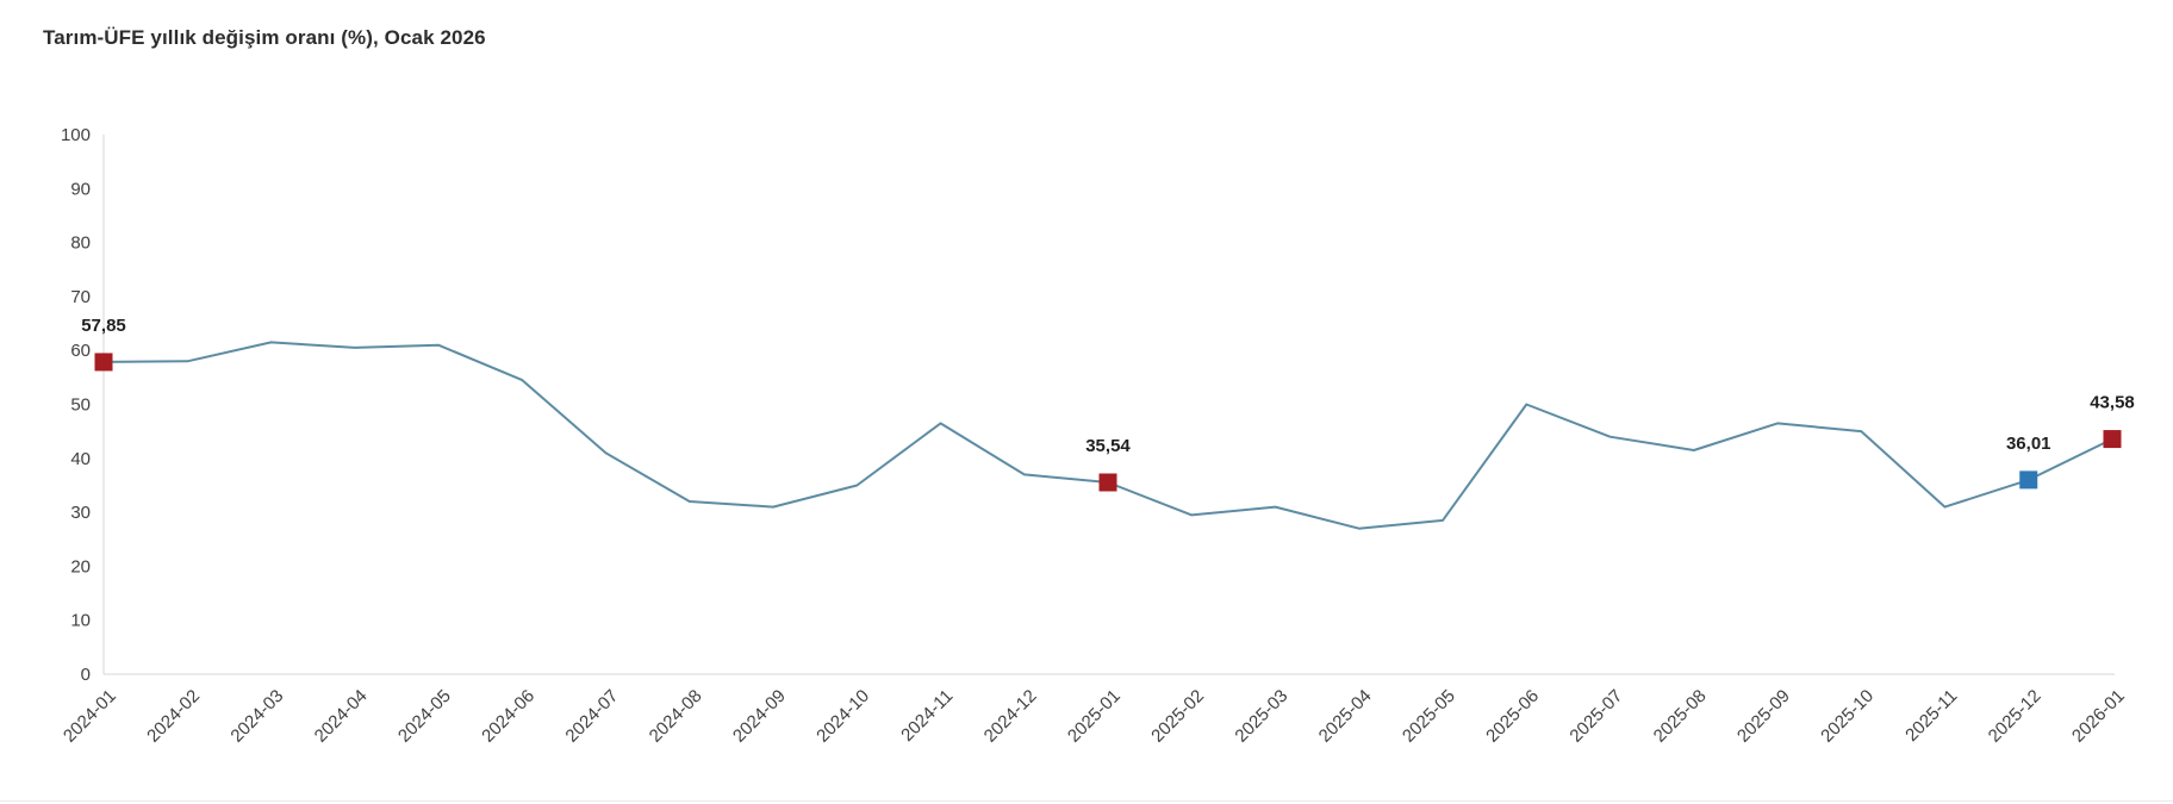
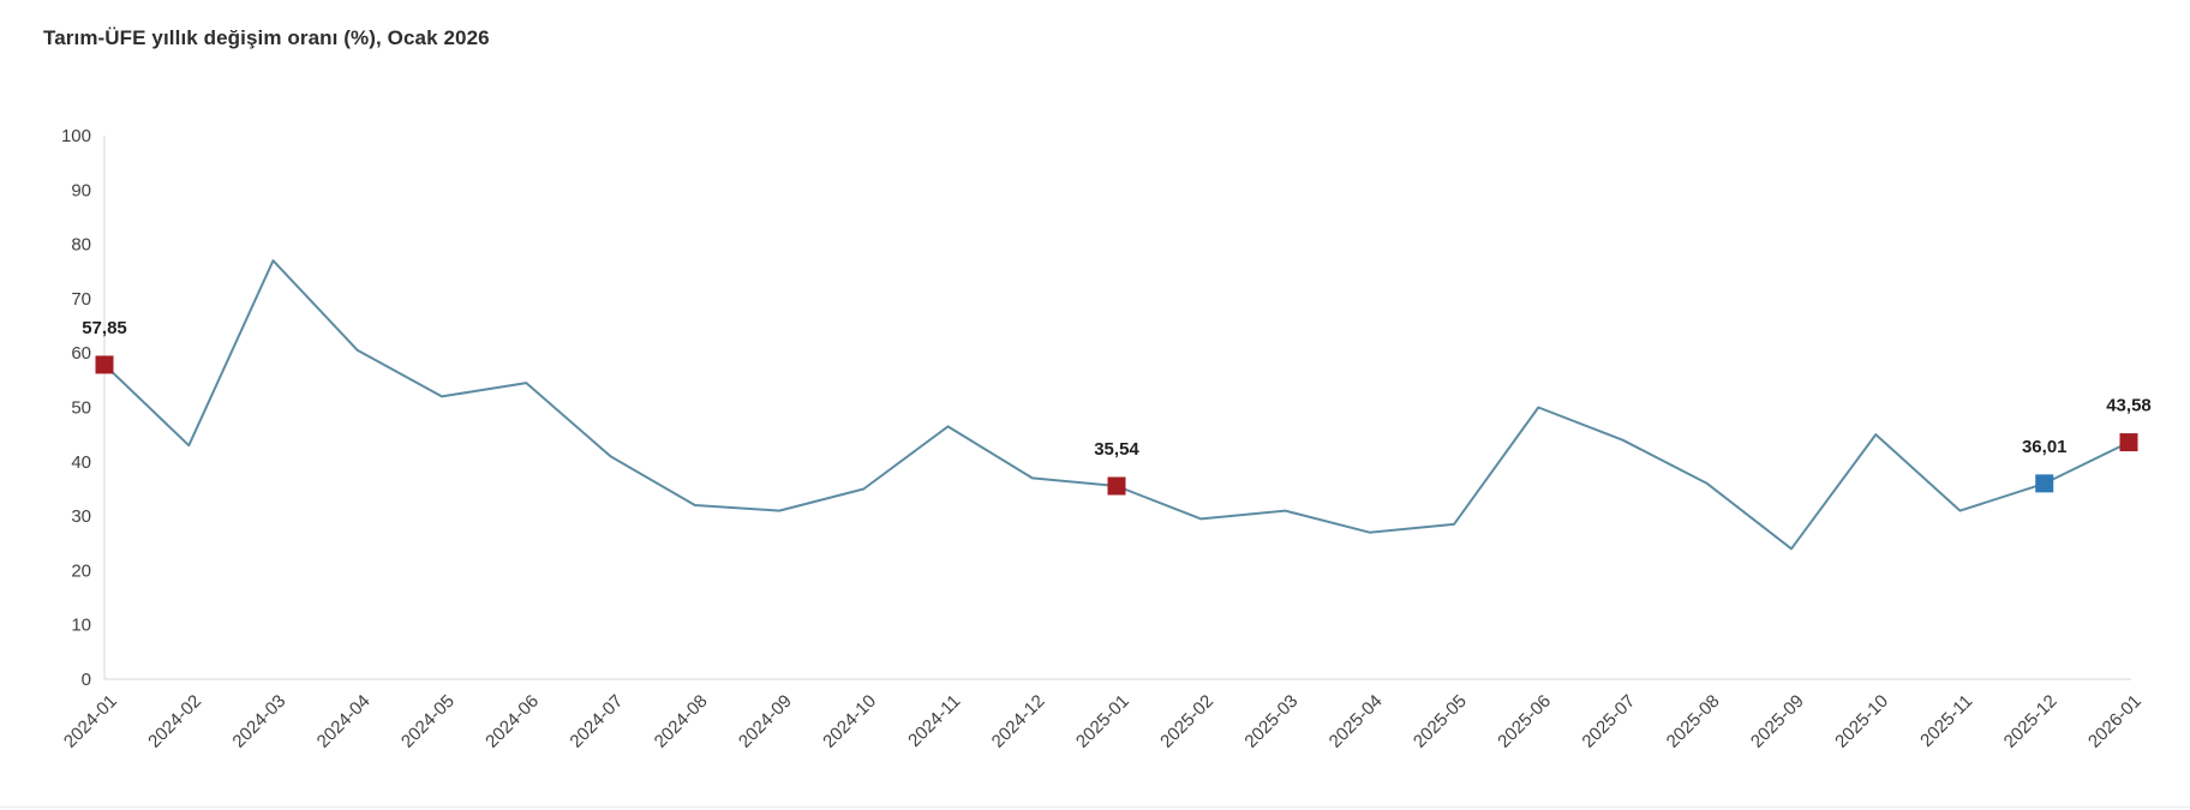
2024-02: 58 -> 43
2024-03: 62 -> 77
2024-05: 61 -> 52
2025-08: 42 -> 36
2025-09: 46 -> 24
